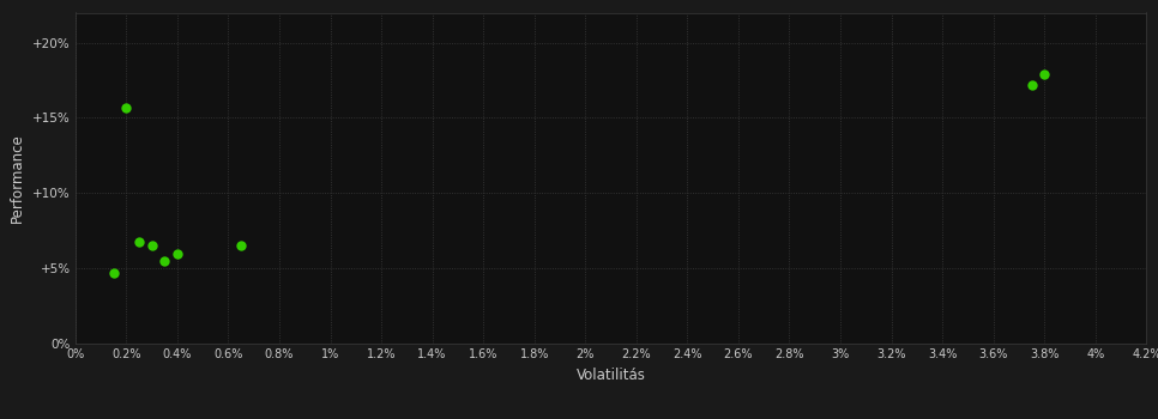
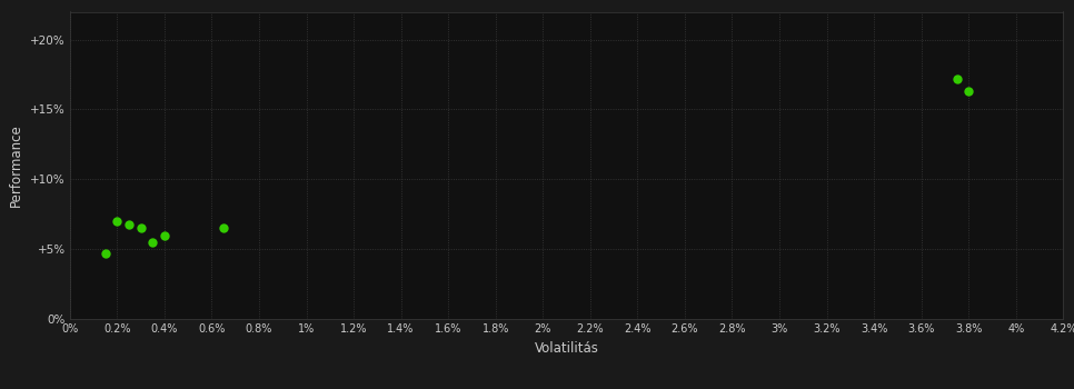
0.2%: 15.7% -> 7.0%
3.8%: 17.9% -> 16.3%
